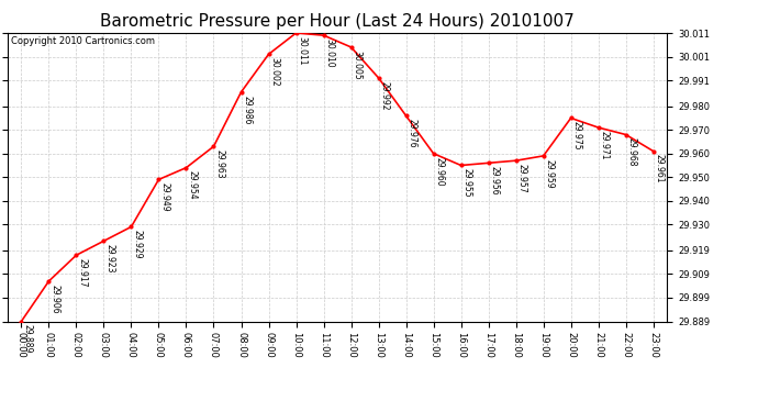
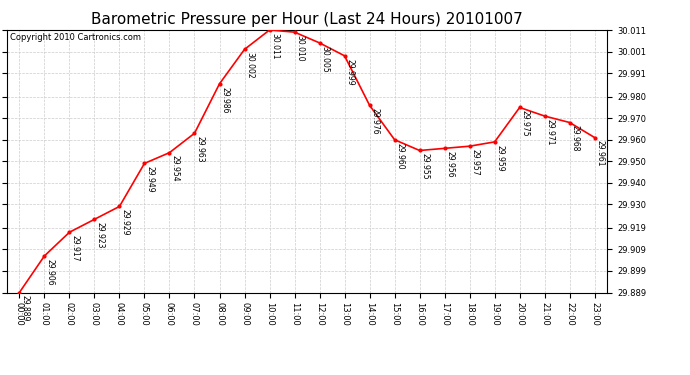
13:00: 29.992 -> 29.999
